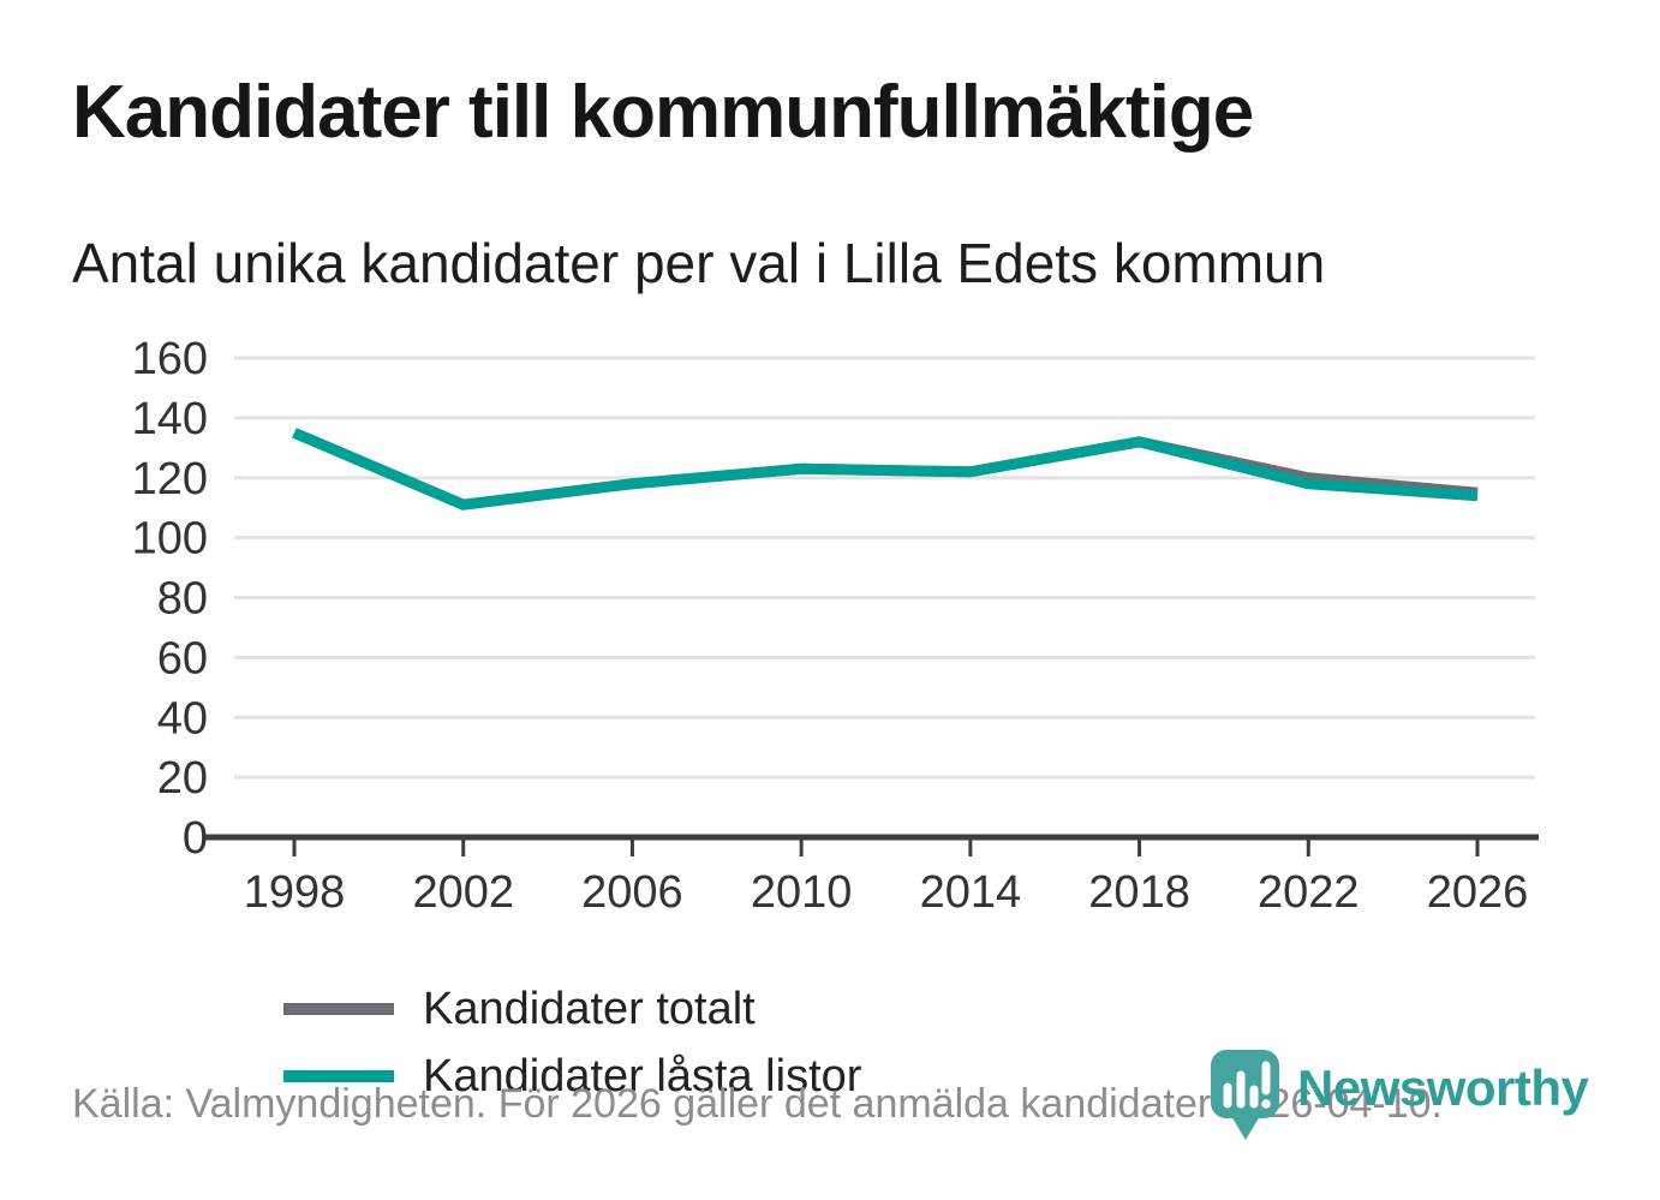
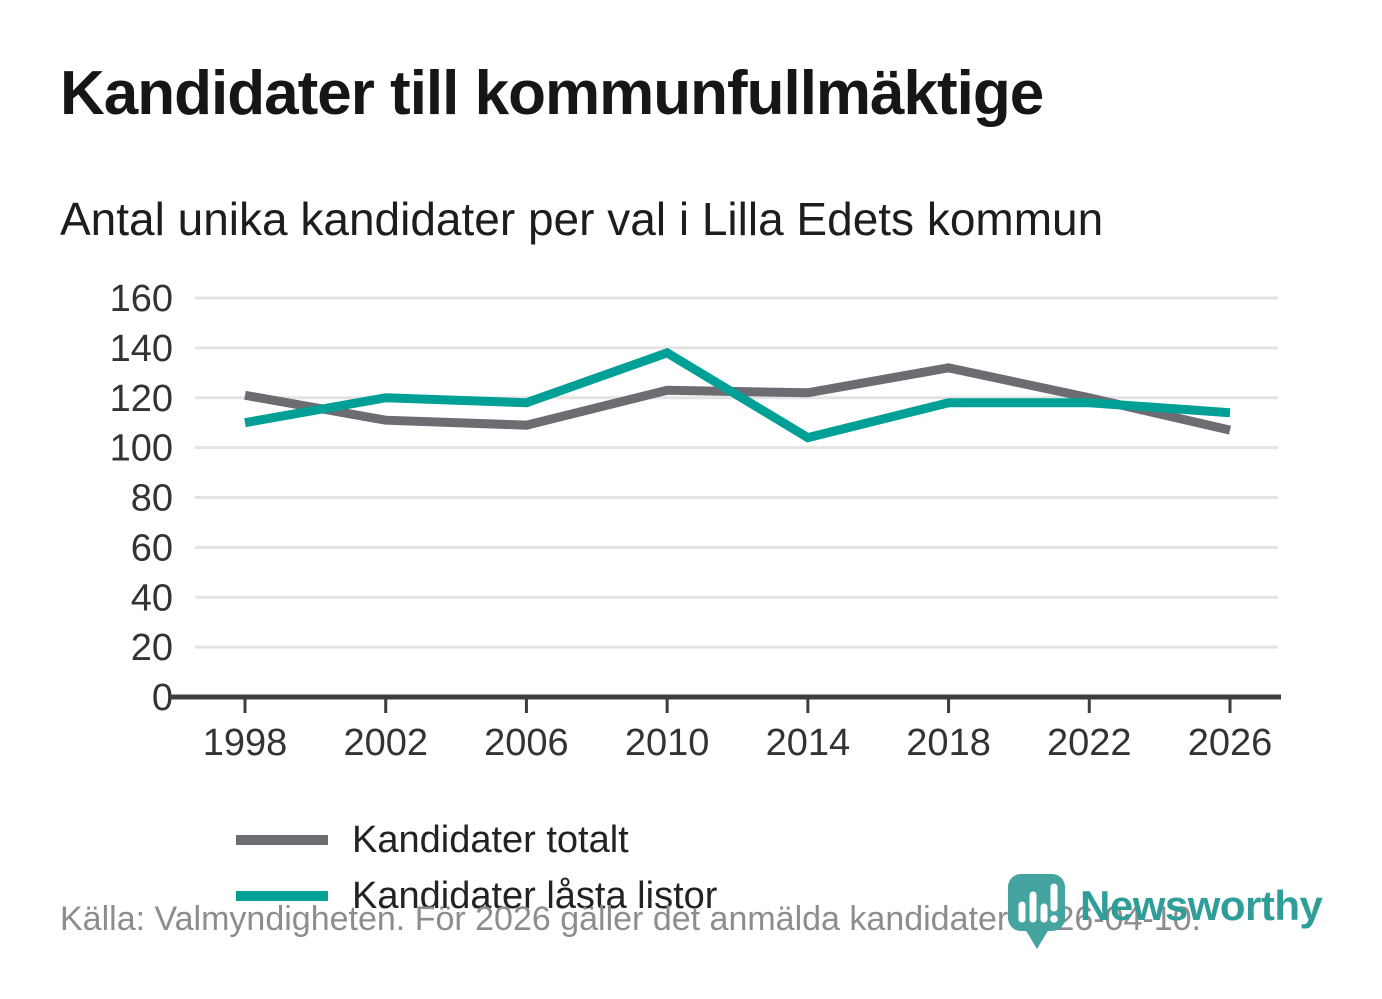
Kandidater totalt/1998: 135 -> 121
Kandidater låsta listor/1998: 135 -> 110
Kandidater låsta listor/2002: 111 -> 120
Kandidater totalt/2006: 118 -> 109
Kandidater låsta listor/2010: 123 -> 138
Kandidater låsta listor/2014: 122 -> 104
Kandidater låsta listor/2018: 132 -> 118
Kandidater totalt/2026: 115 -> 107
